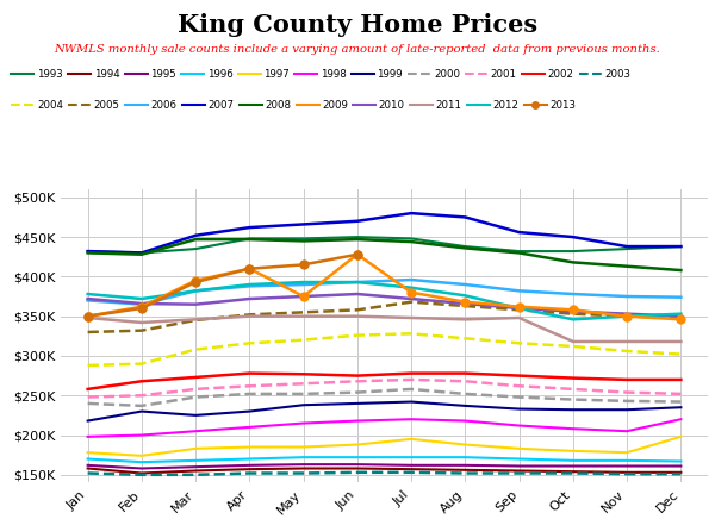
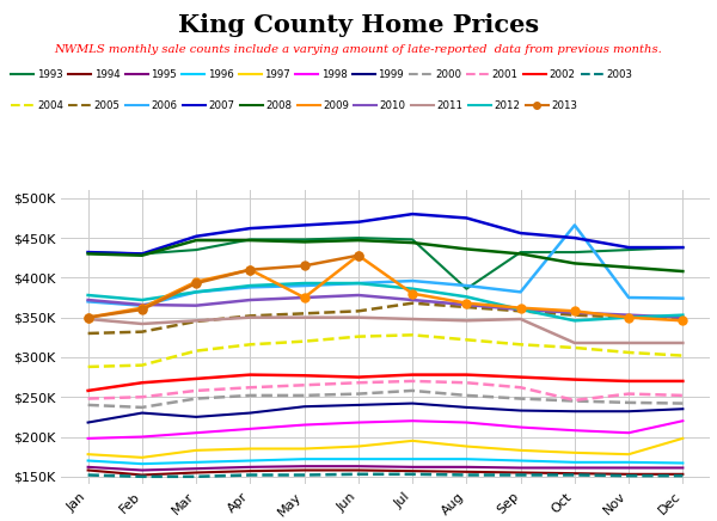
1993/Aug: $438K -> $386K
2001/Oct: $258K -> $246K
2006/Oct: $378K -> $466K
